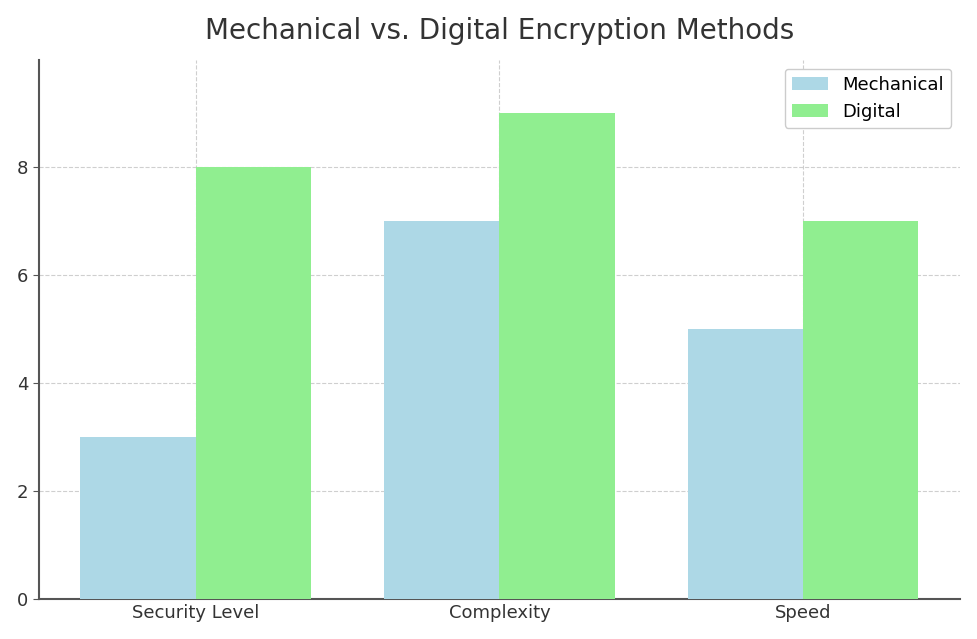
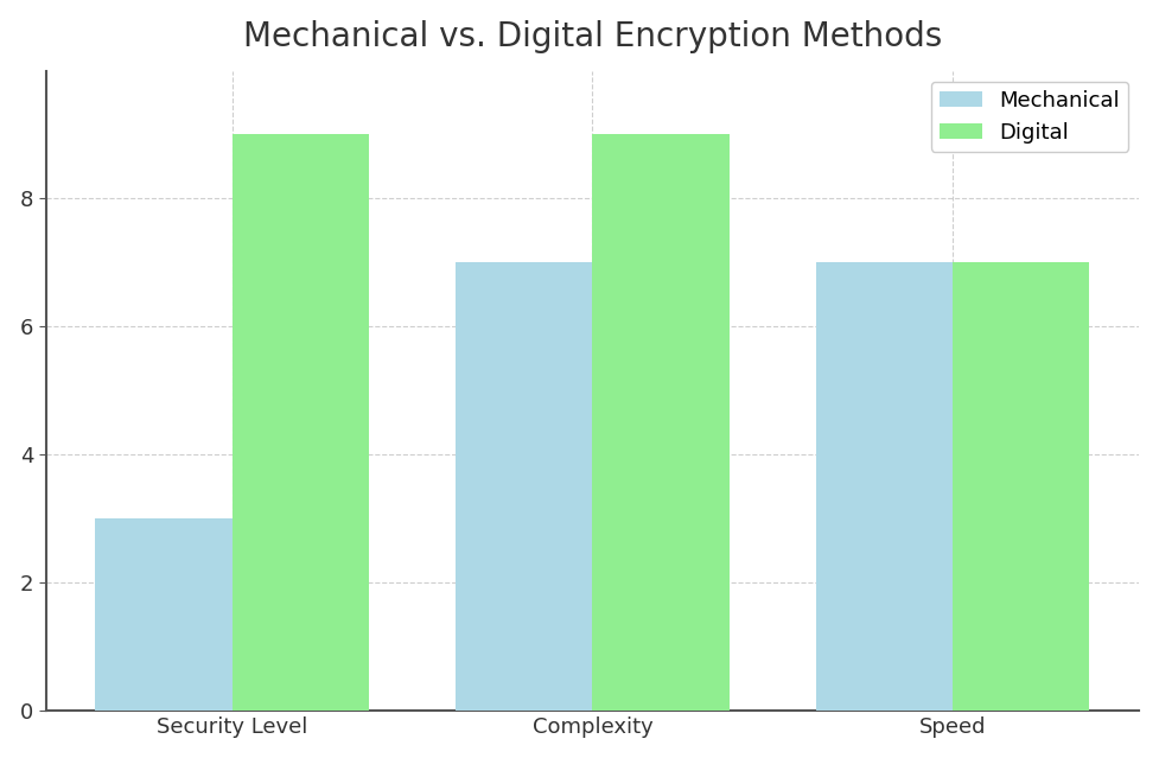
Digital/Security Level: 8 -> 9
Mechanical/Speed: 5 -> 7
